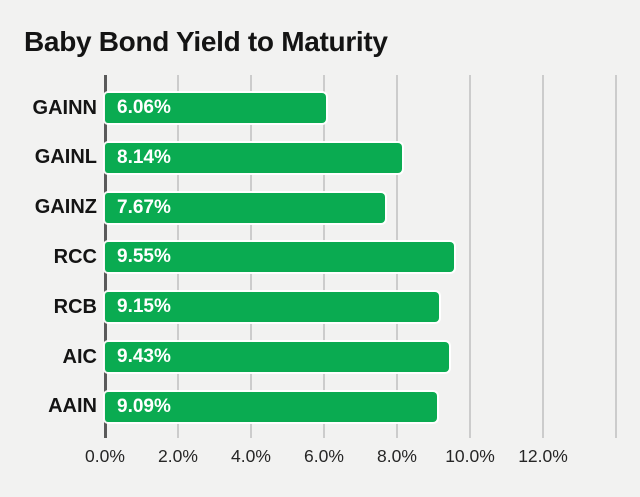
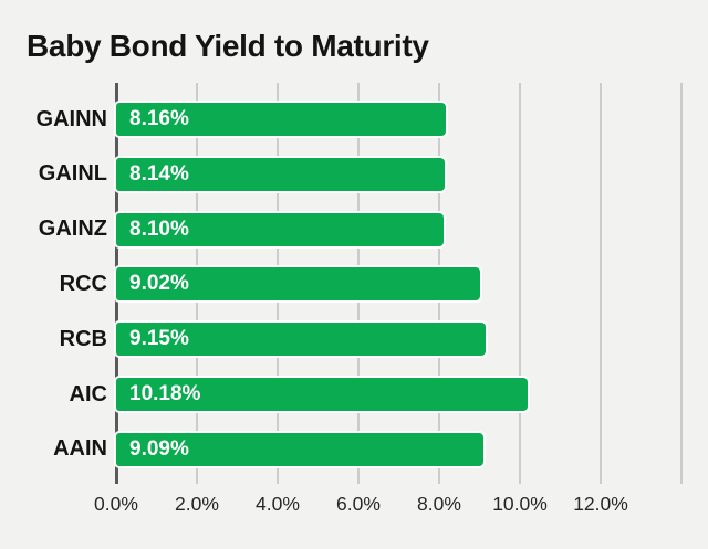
GAINN: 6.06% -> 8.16%
GAINZ: 7.67% -> 8.10%
RCC: 9.55% -> 9.02%
AIC: 9.43% -> 10.18%
